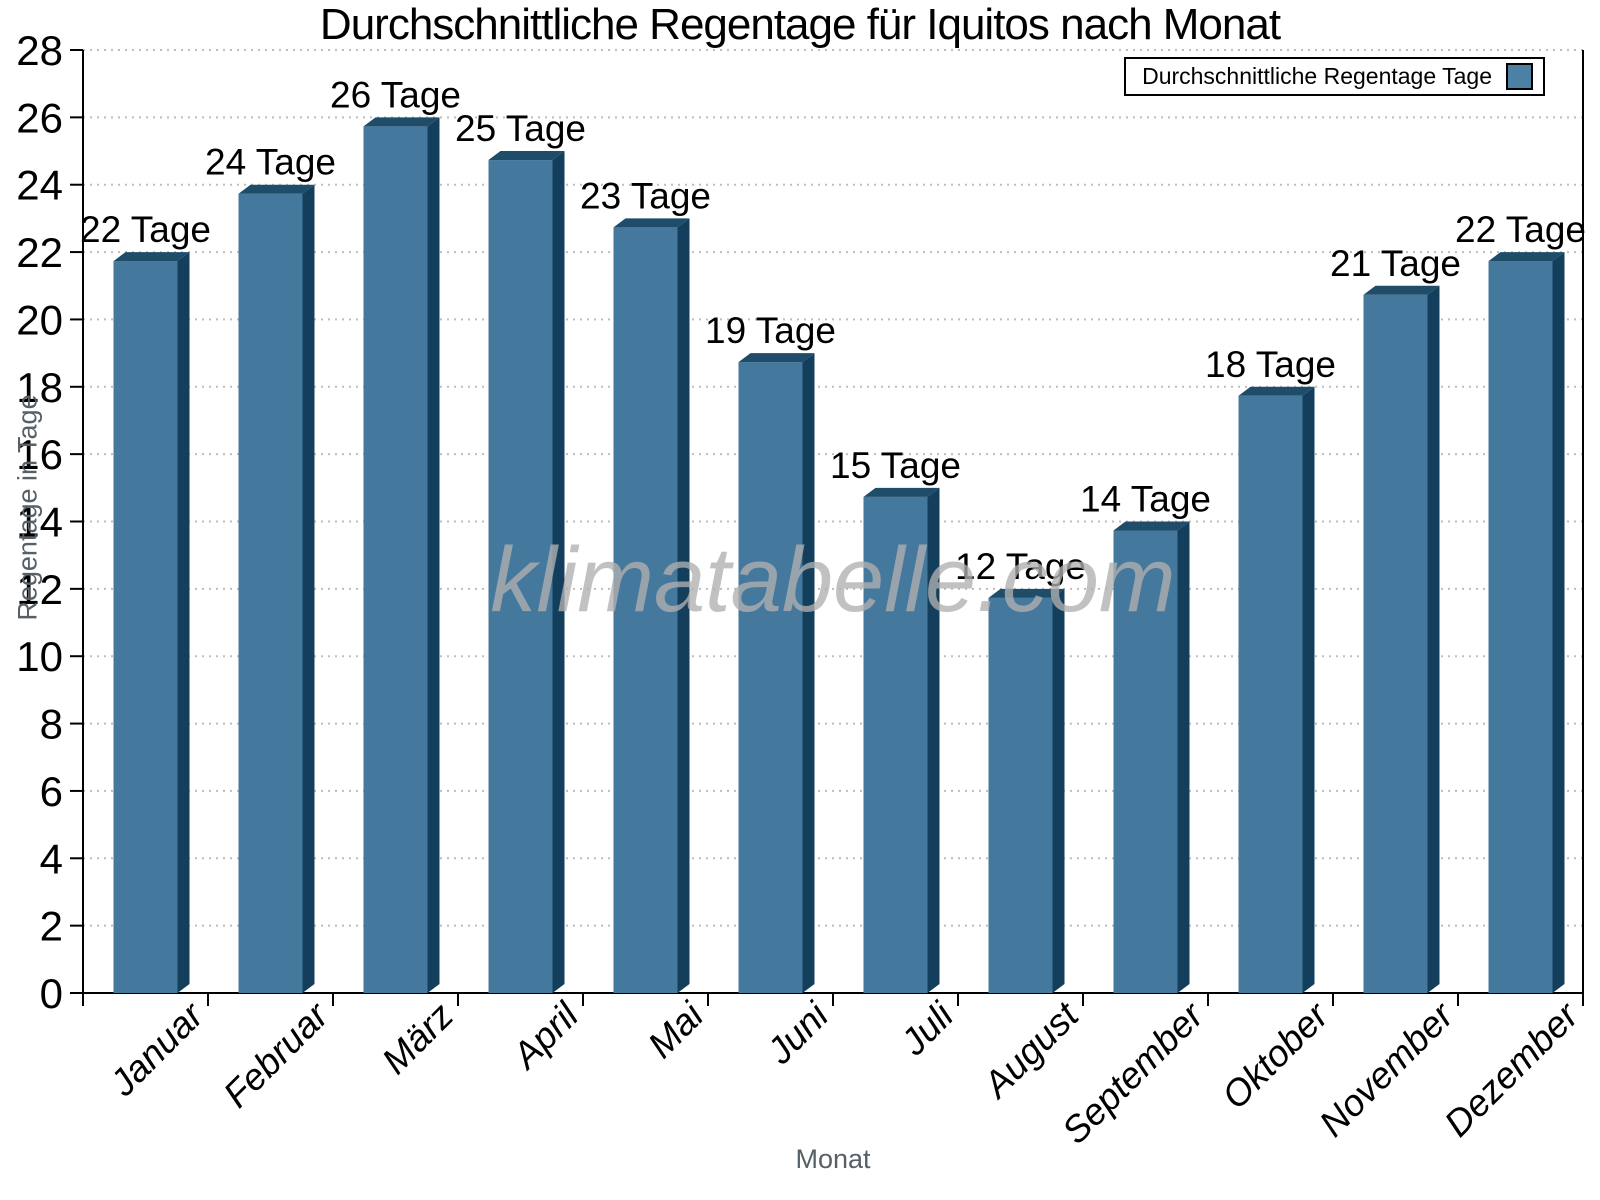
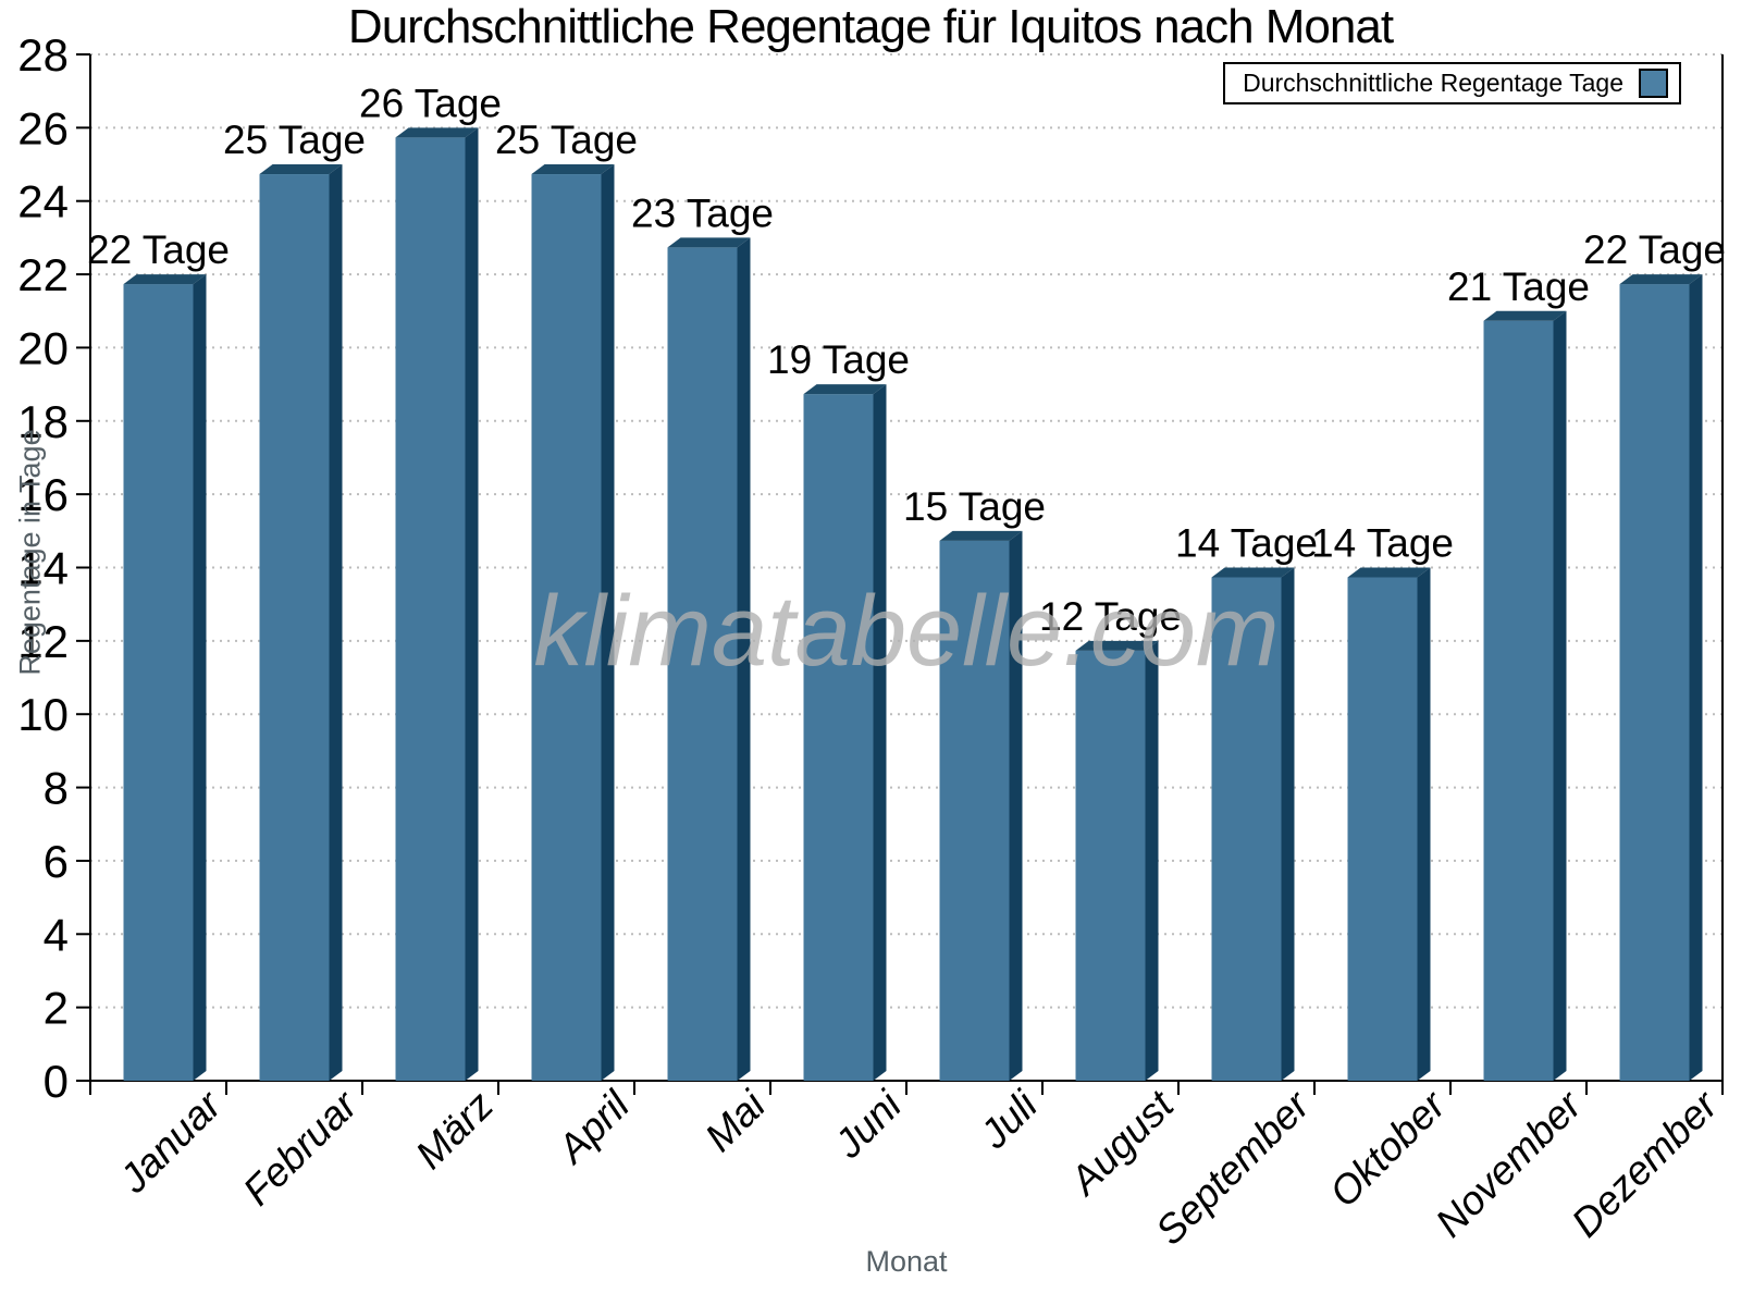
Februar: 24 -> 25
Oktober: 18 -> 14
